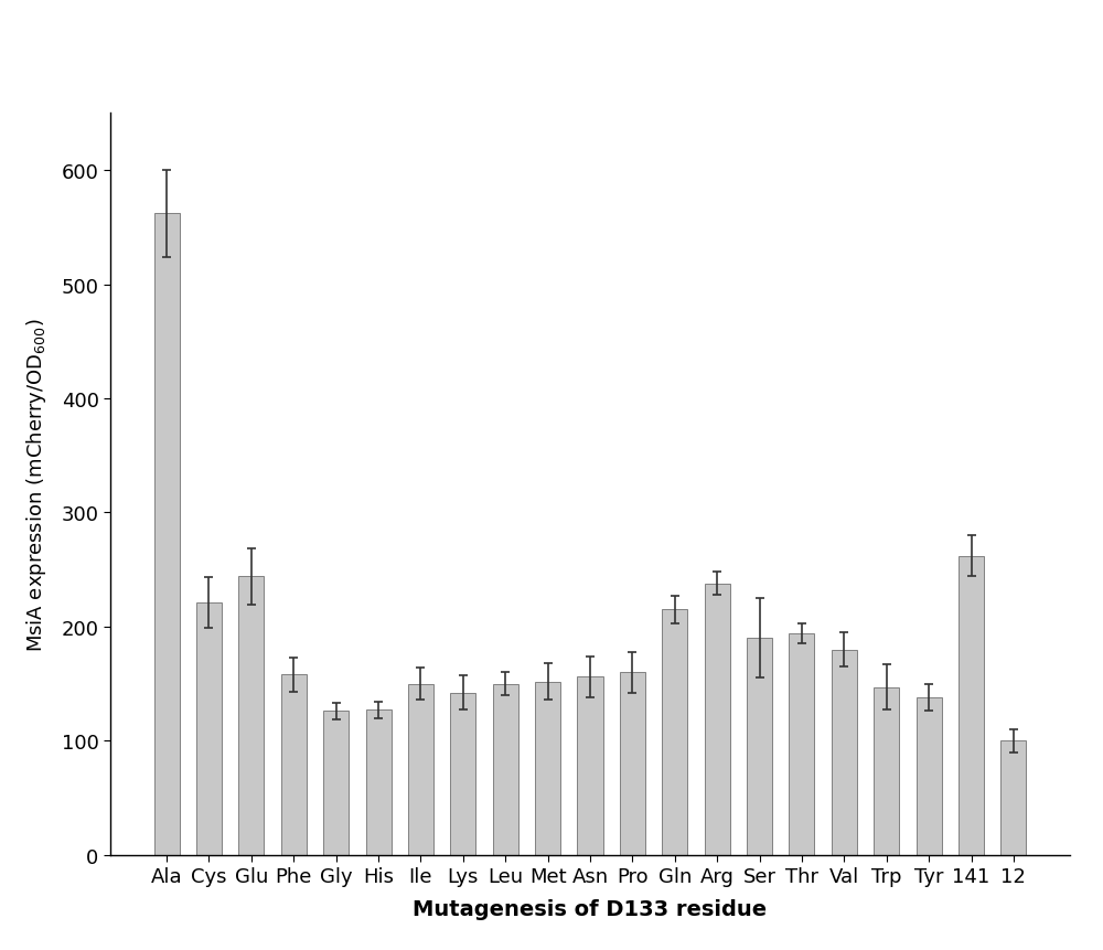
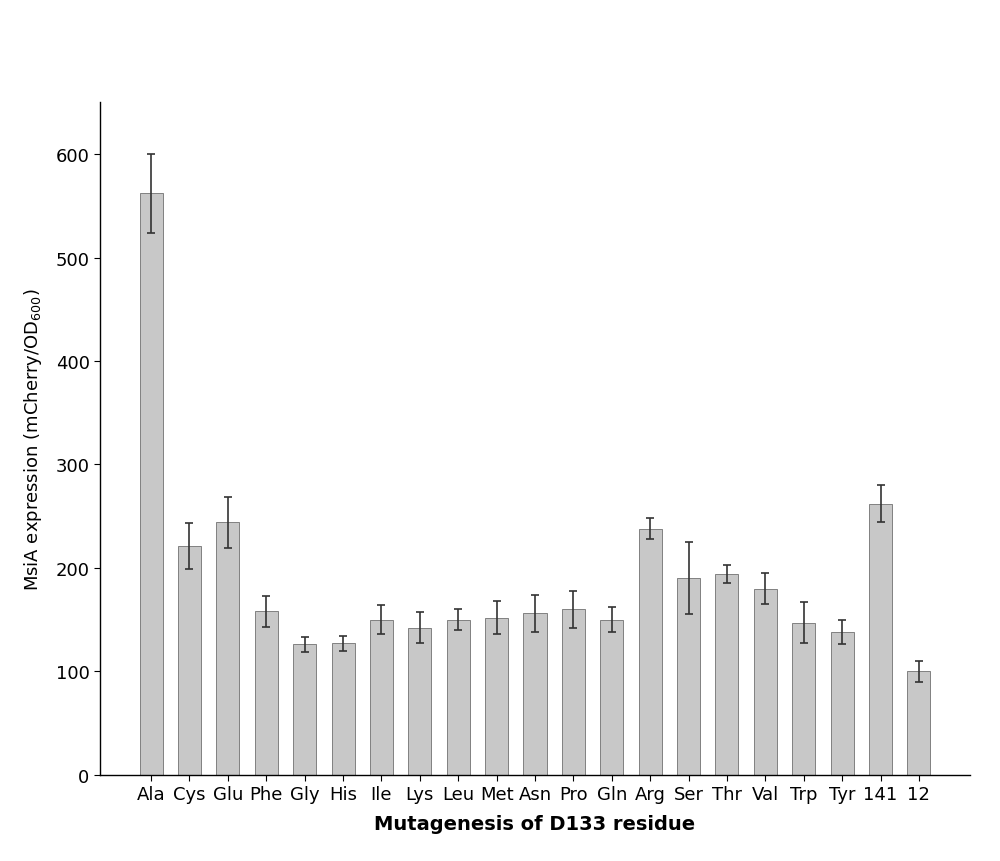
Gln: 215 -> 150
